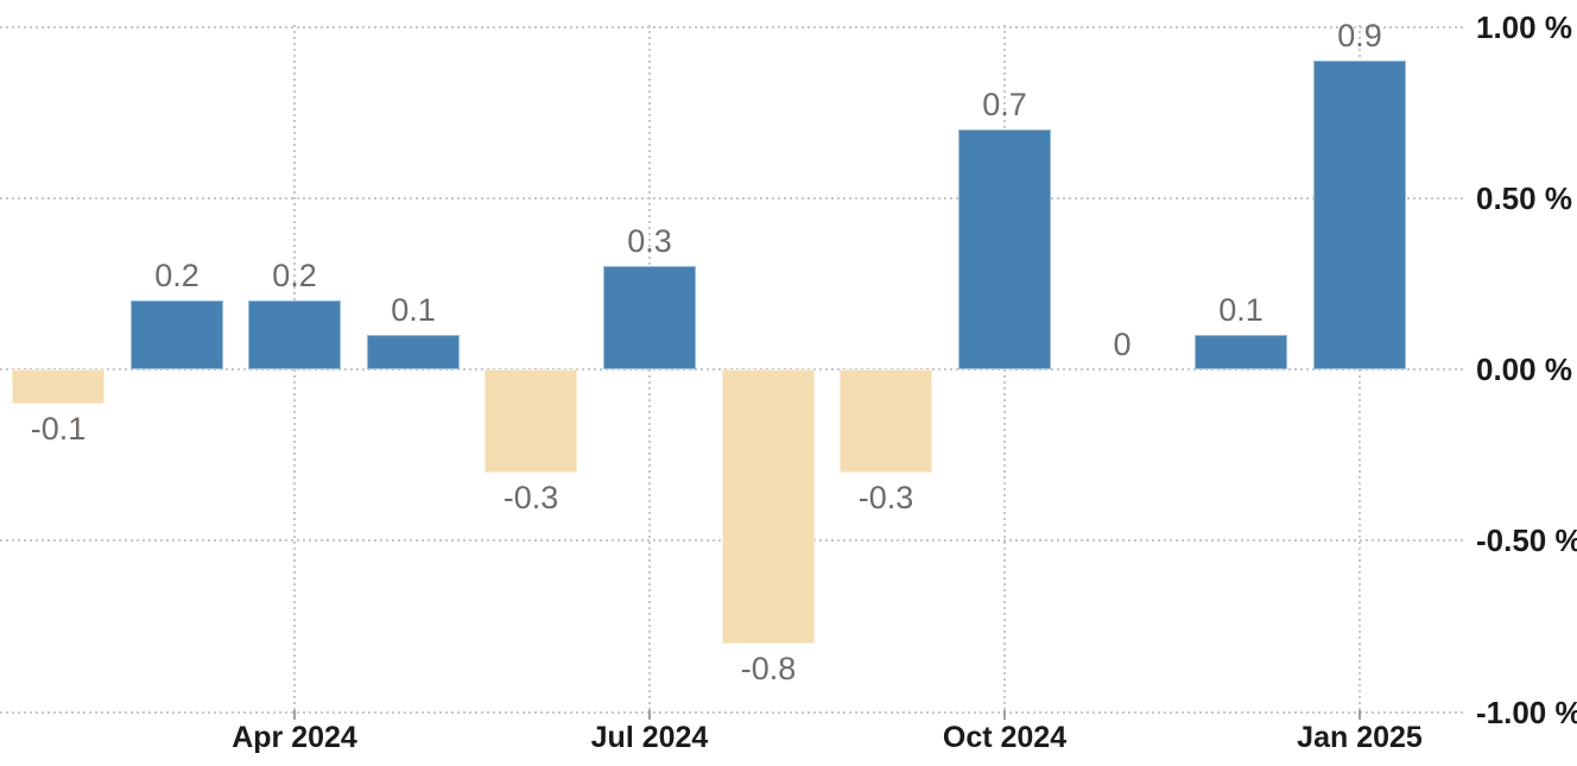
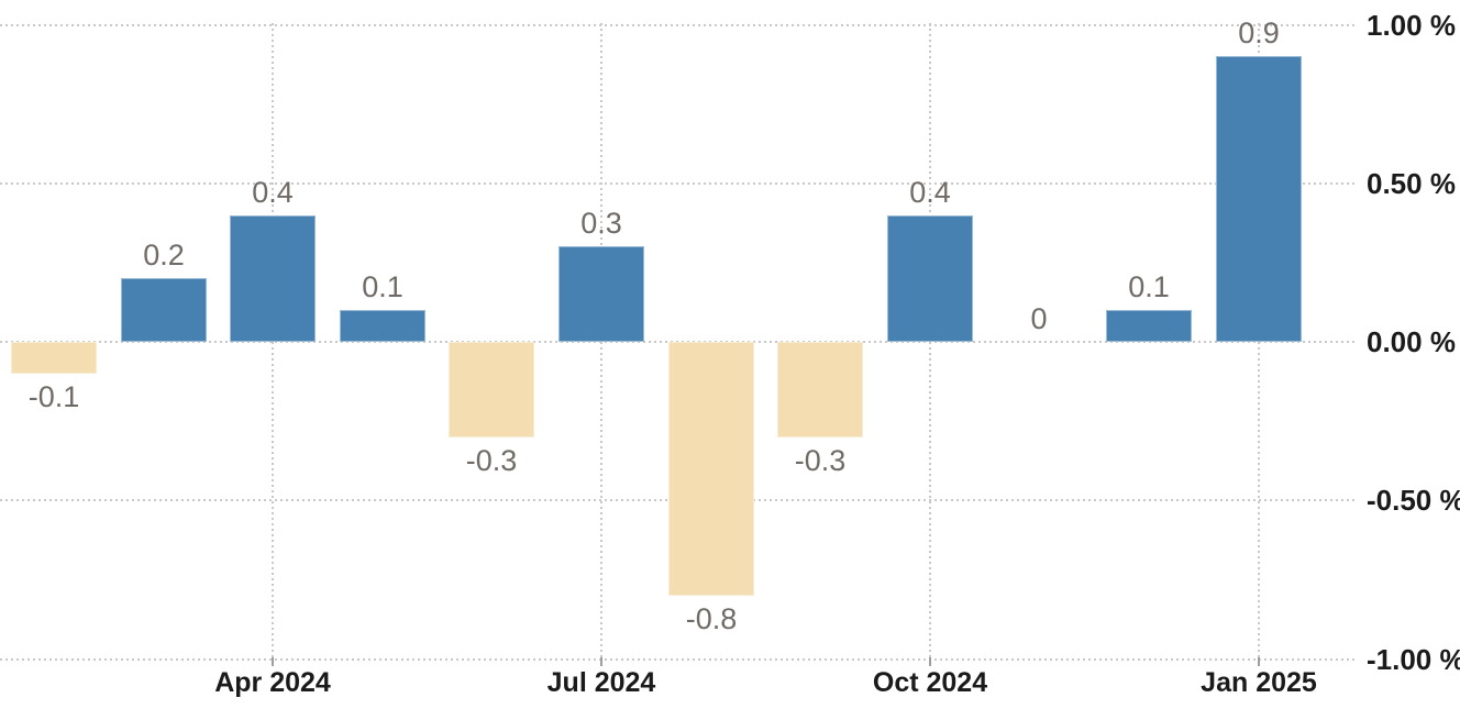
Apr 2024: 0.2 -> 0.4
Oct 2024: 0.7 -> 0.4
